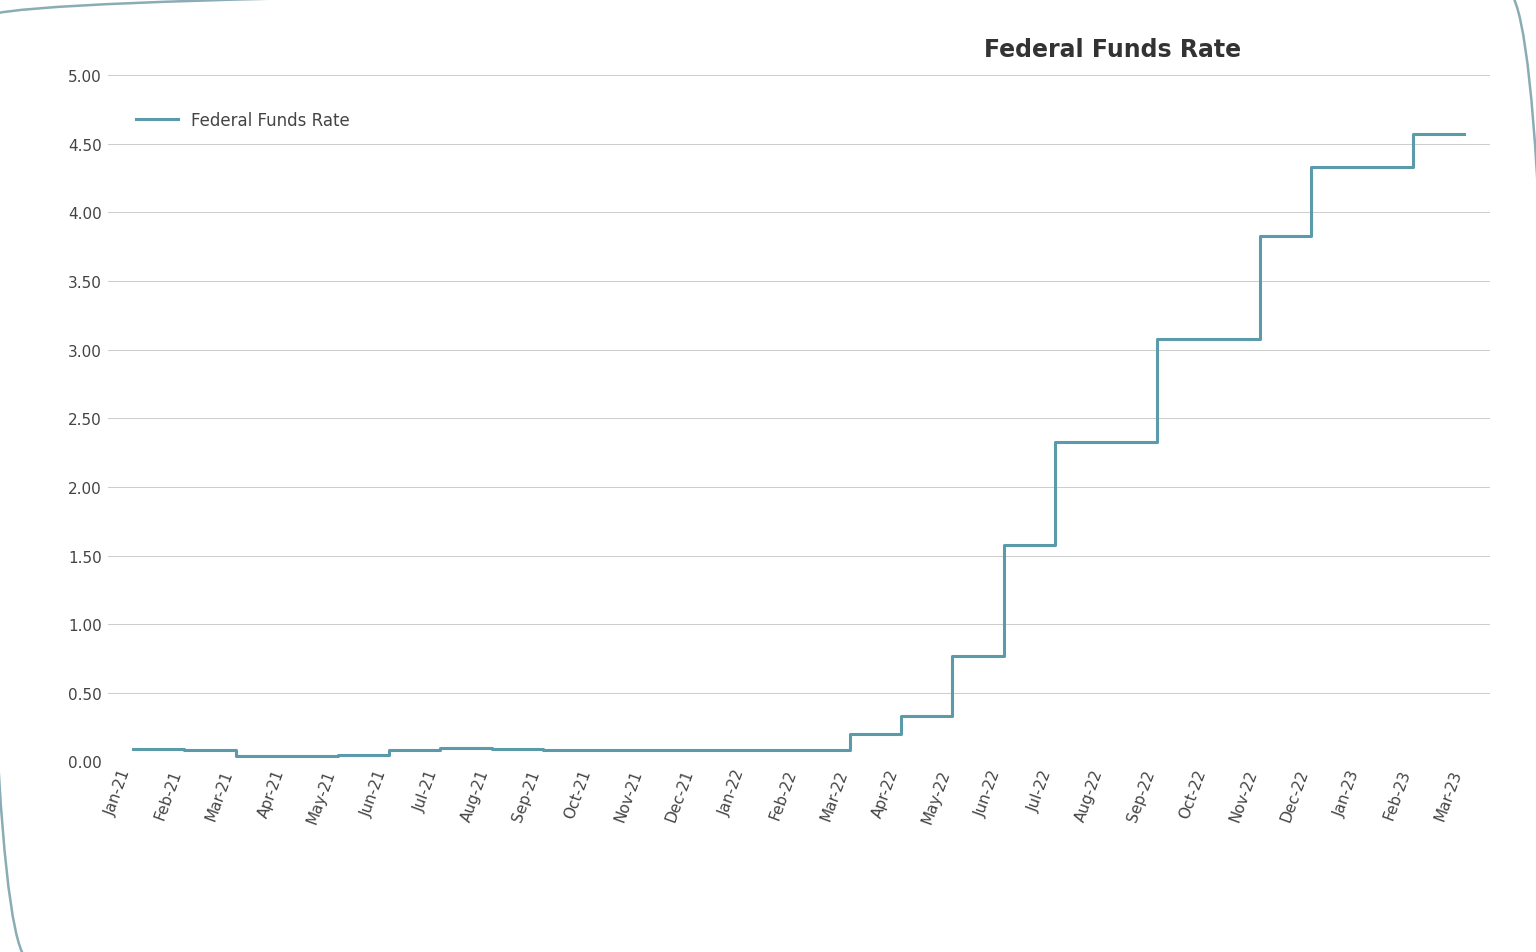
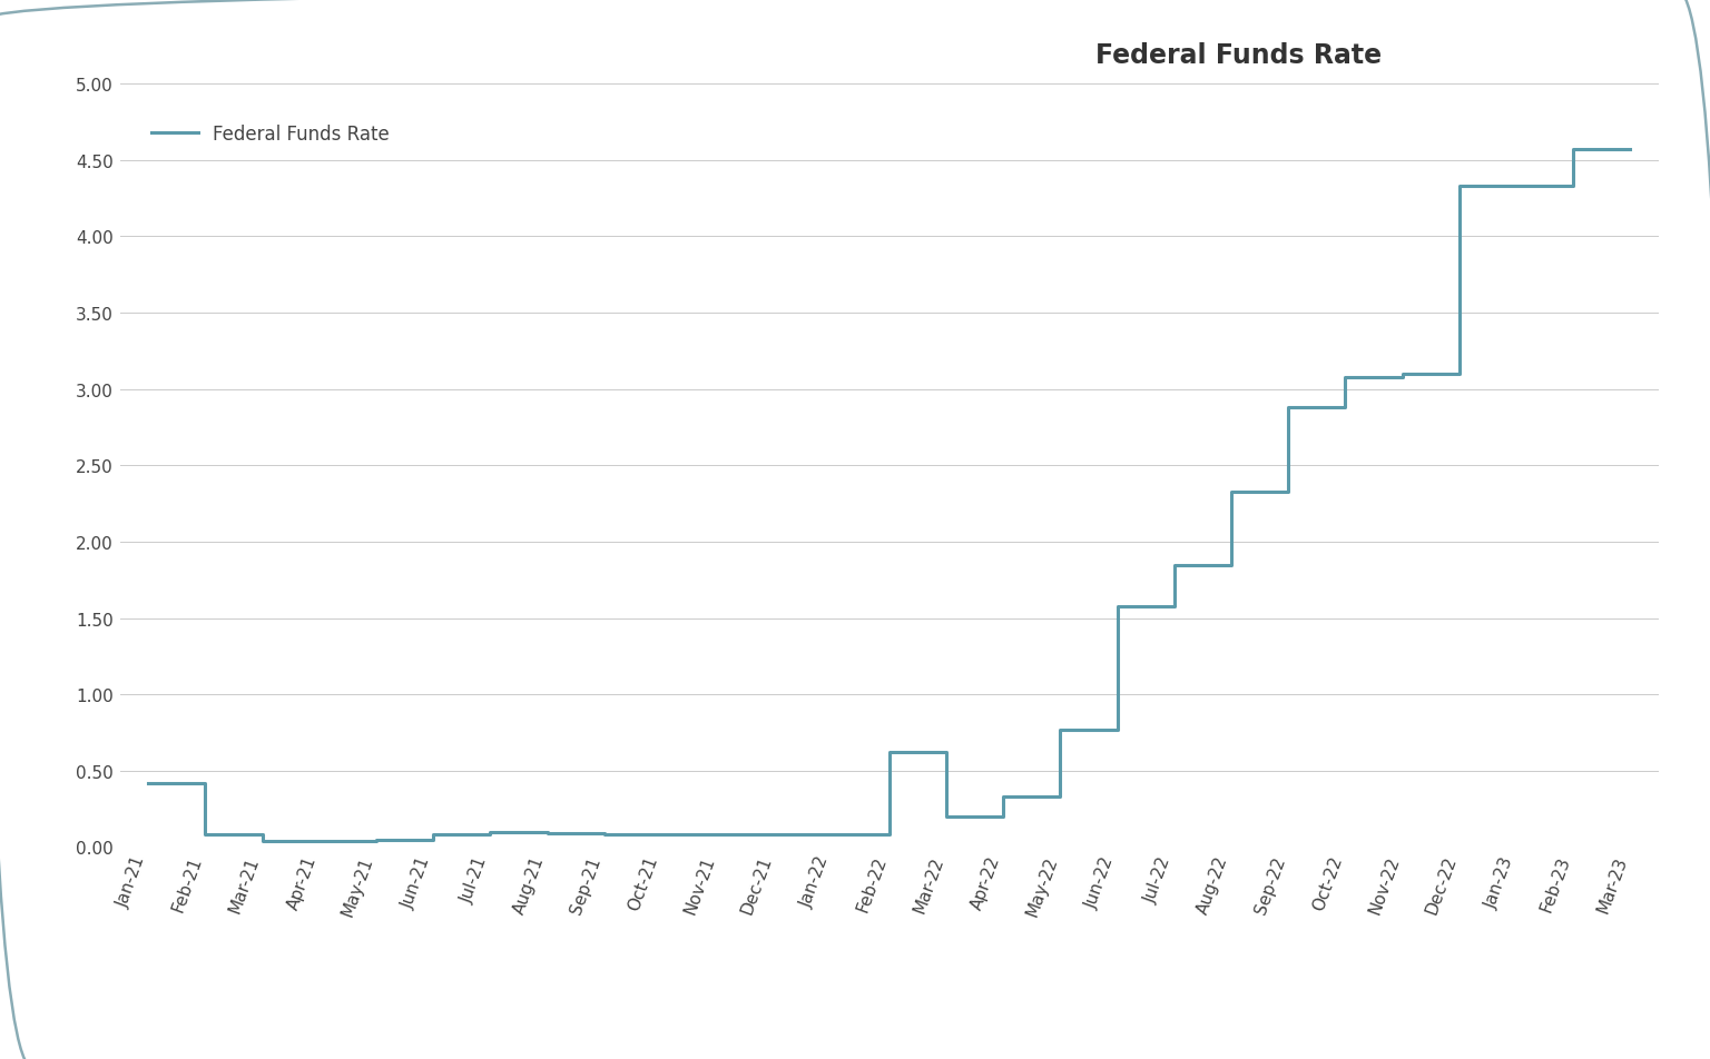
Jan-21: 0.09 -> 0.42
Feb-22: 0.08 -> 0.62
Jul-22: 2.33 -> 1.85
Sep-22: 3.08 -> 2.88
Nov-22: 3.83 -> 3.10
